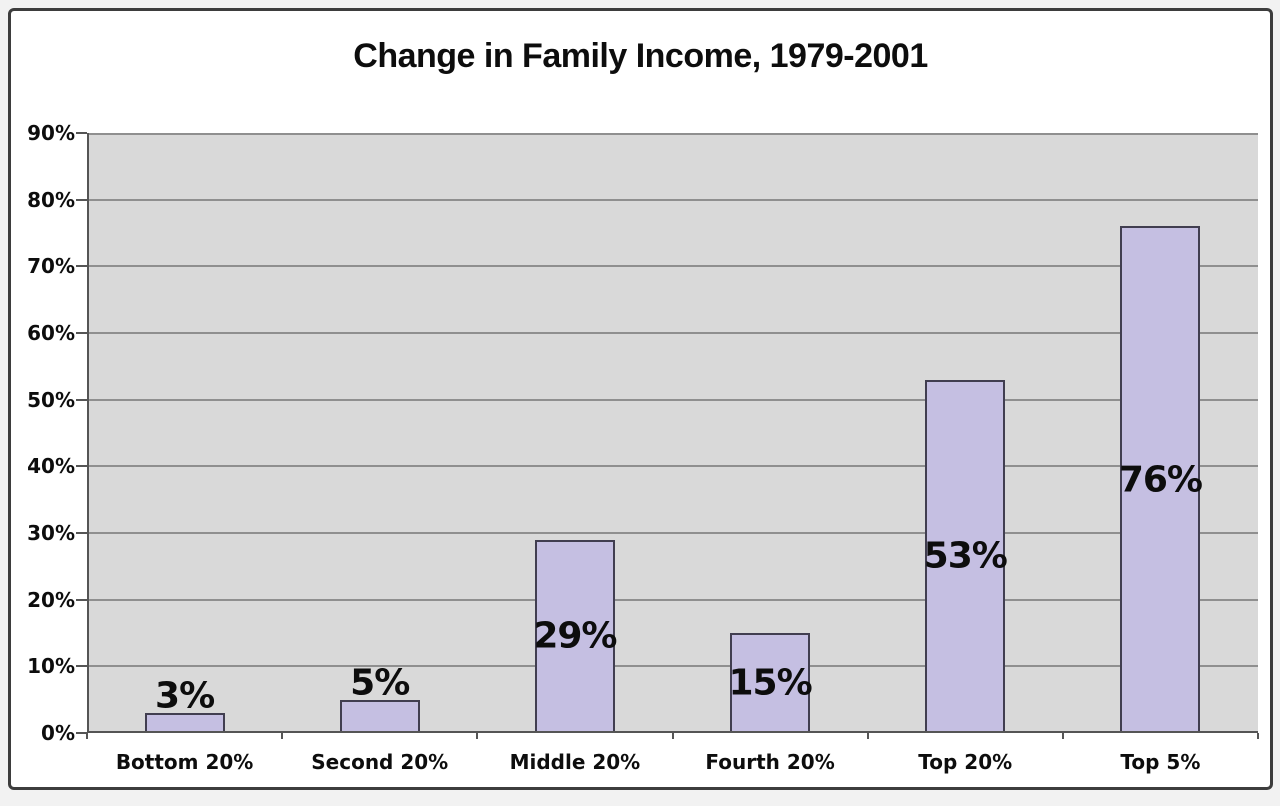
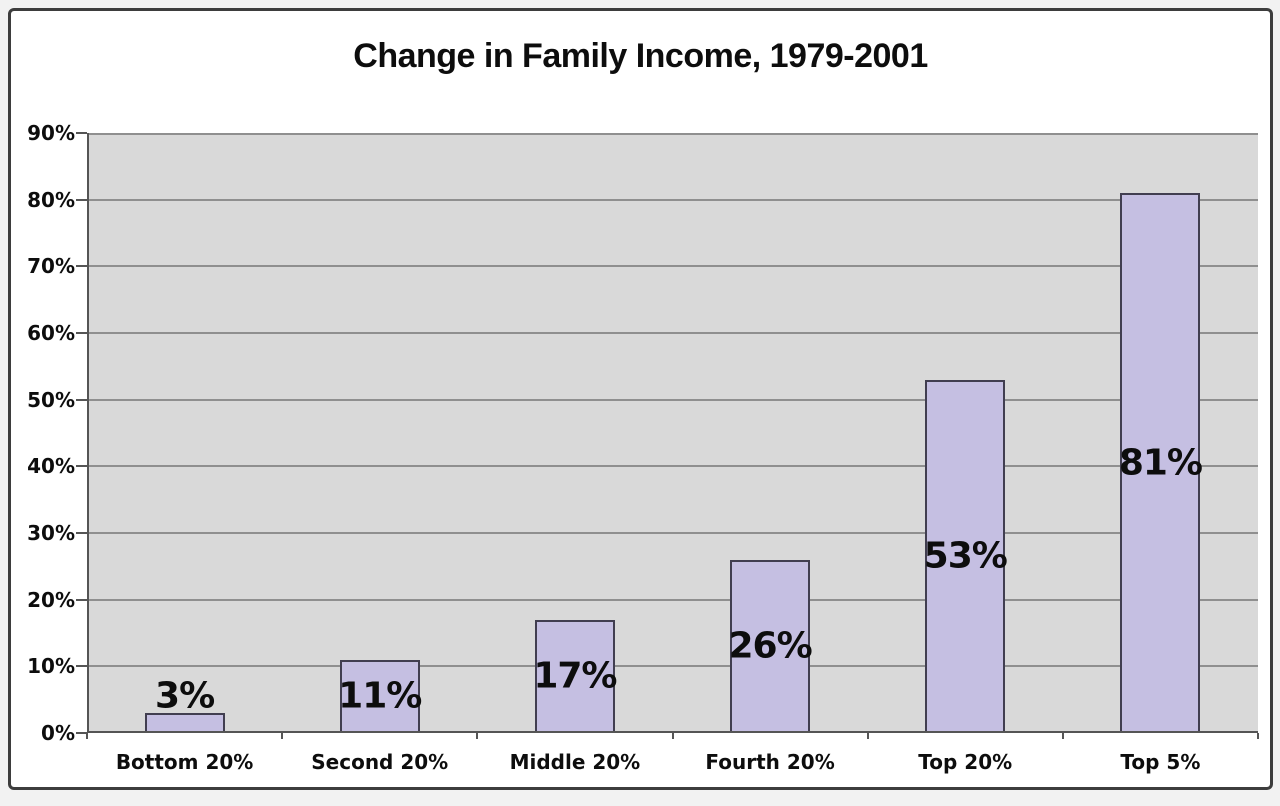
Second 20%: 5% -> 11%
Middle 20%: 29% -> 17%
Fourth 20%: 15% -> 26%
Top 5%: 76% -> 81%
